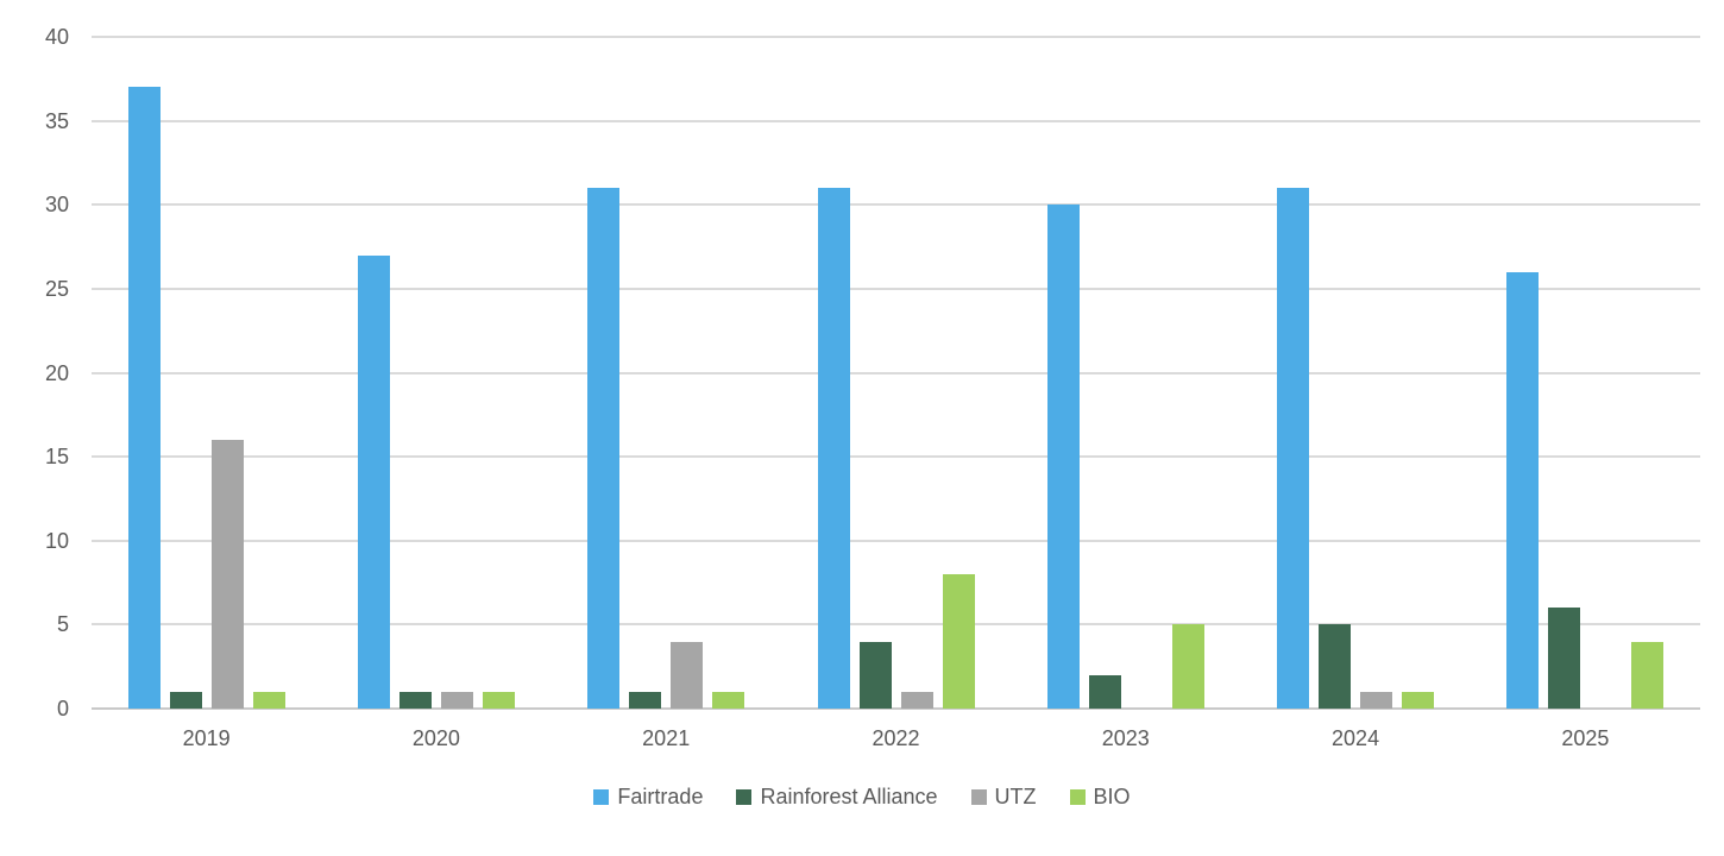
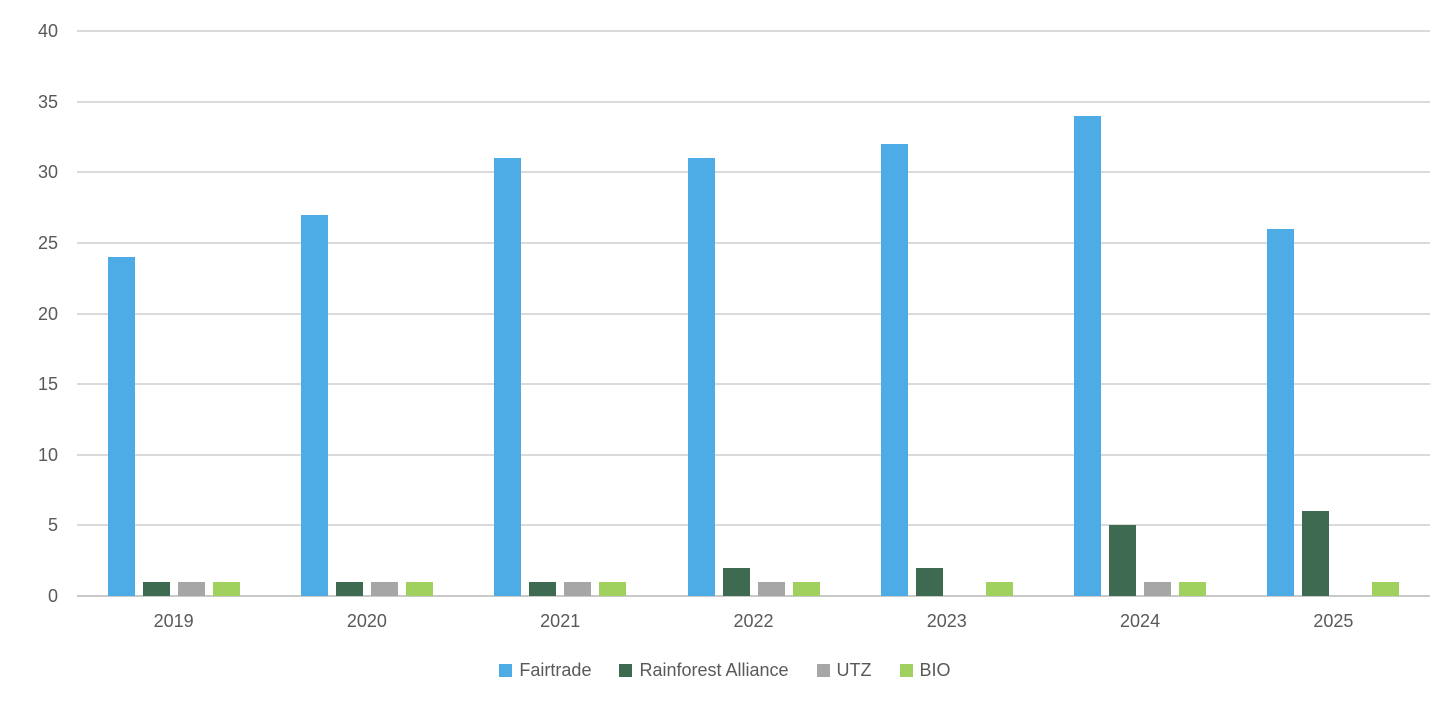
Fairtrade/2019: 37 -> 24
UTZ/2019: 16 -> 1
UTZ/2021: 4 -> 1
Rainforest Alliance/2022: 4 -> 2
BIO/2022: 8 -> 1
Fairtrade/2023: 30 -> 32
BIO/2023: 5 -> 1
Fairtrade/2024: 31 -> 34
BIO/2025: 4 -> 1
